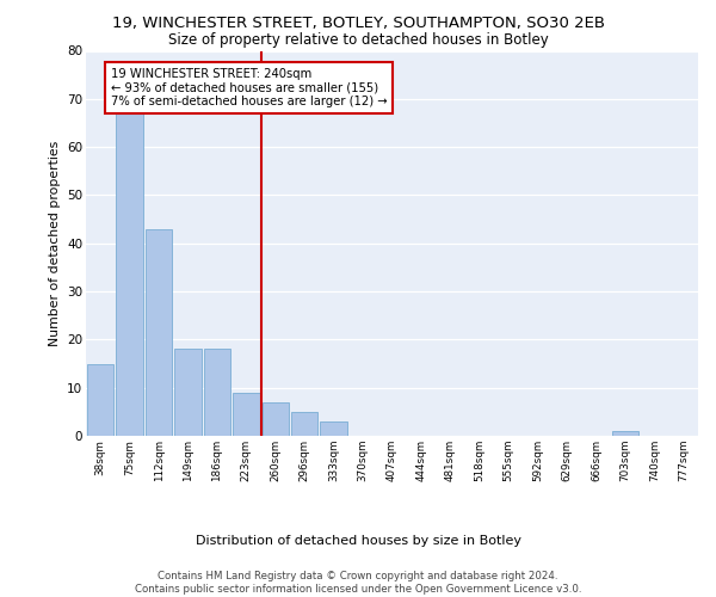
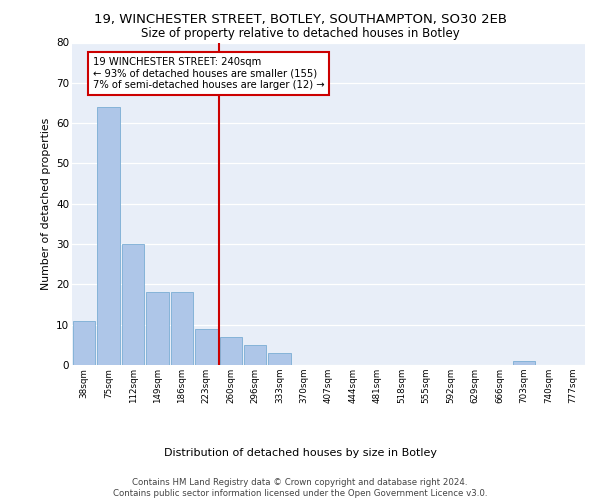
38sqm: 15 -> 11
75sqm: 67 -> 64
112sqm: 43 -> 30
